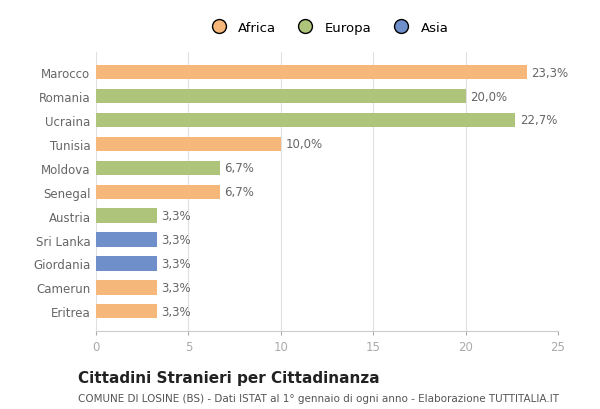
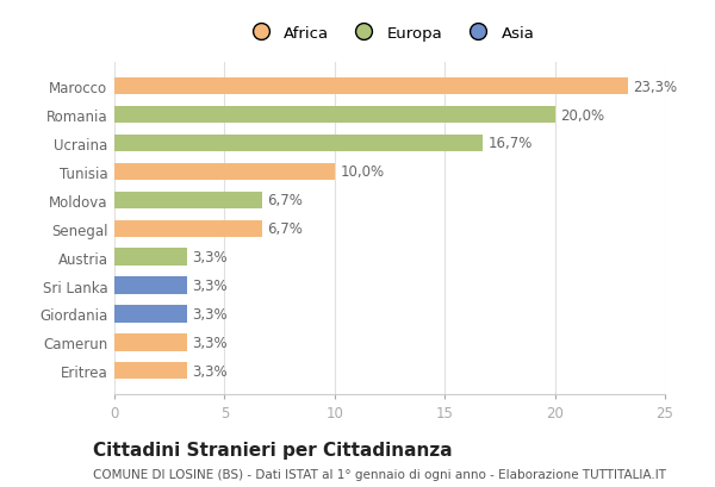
Ucraina: 22,7% -> 16,7%
